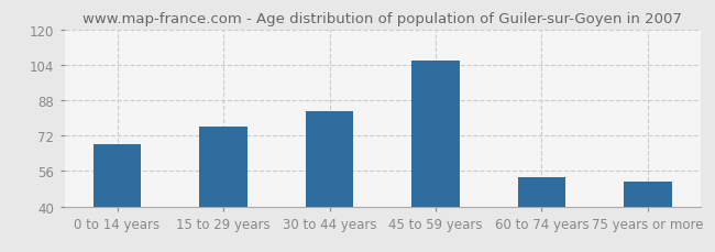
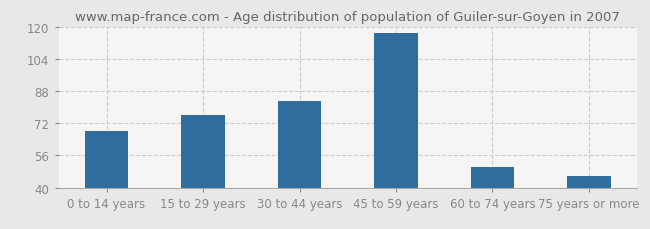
45 to 59 years: 106 -> 117
60 to 74 years: 53 -> 50
75 years or more: 51 -> 46
